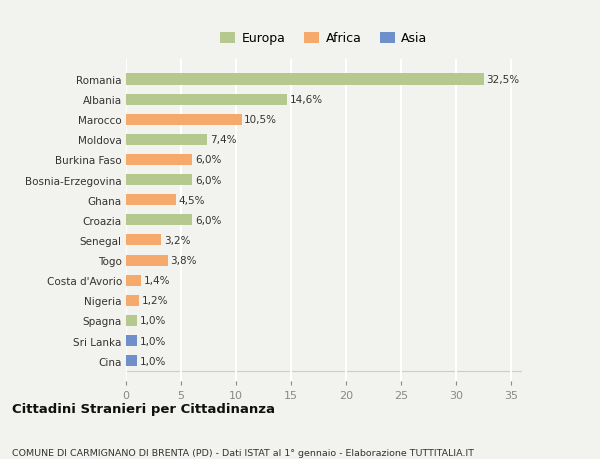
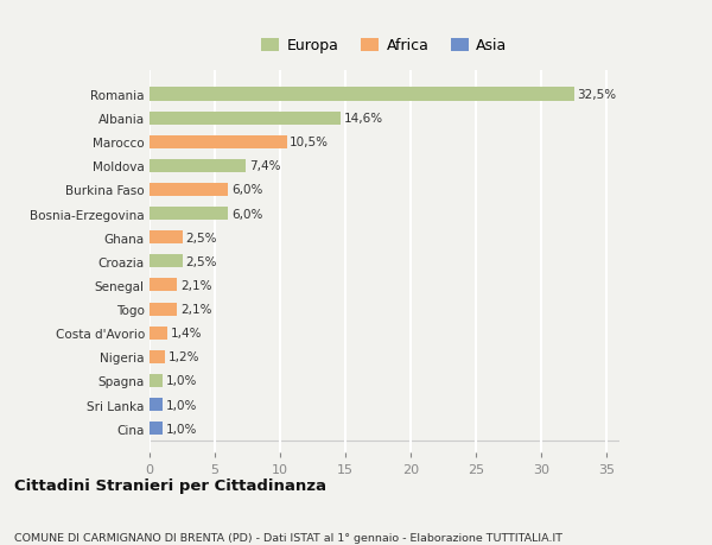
Ghana: 4,5% -> 2,5%
Croazia: 6,0% -> 2,5%
Senegal: 3,2% -> 2,1%
Togo: 3,8% -> 2,1%
